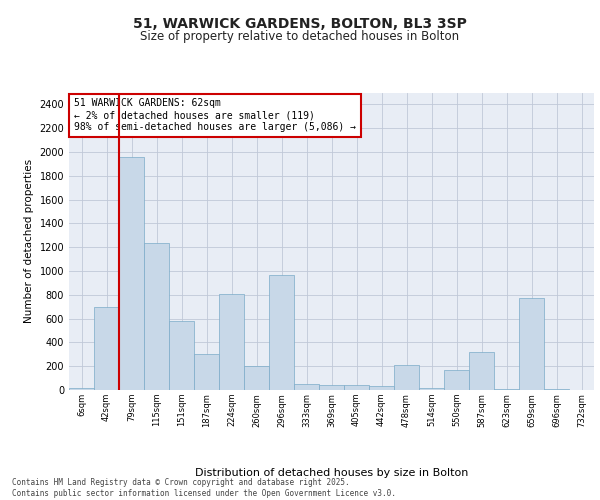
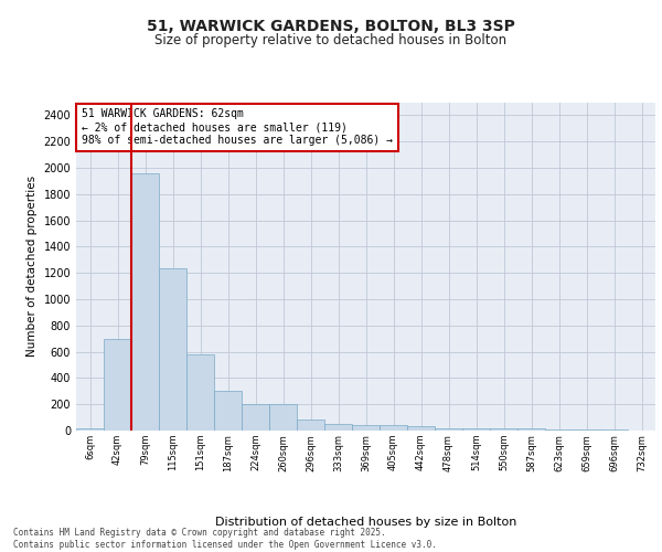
224sqm: 810 -> 200
296sqm: 970 -> 80
478sqm: 210 -> 20
550sqm: 170 -> 20
587sqm: 320 -> 20
659sqm: 770 -> 0
